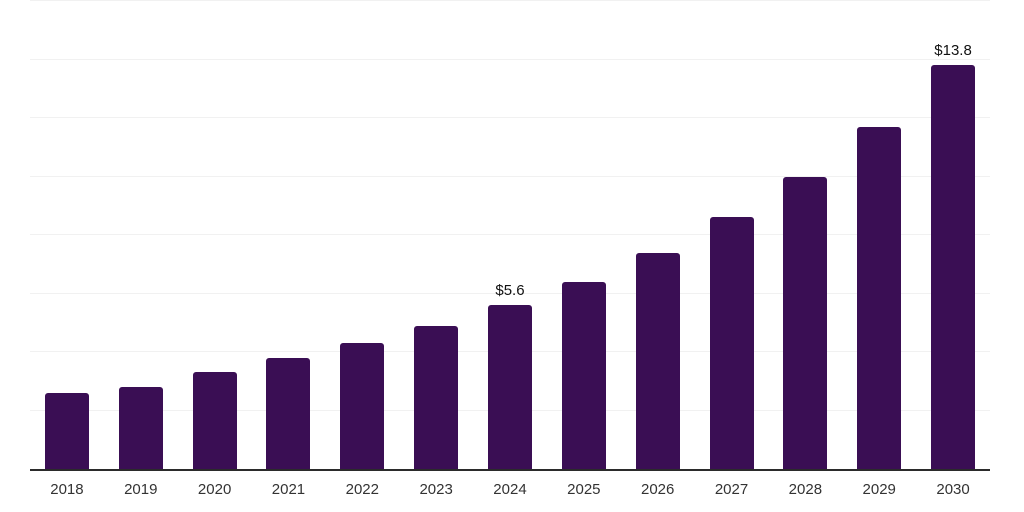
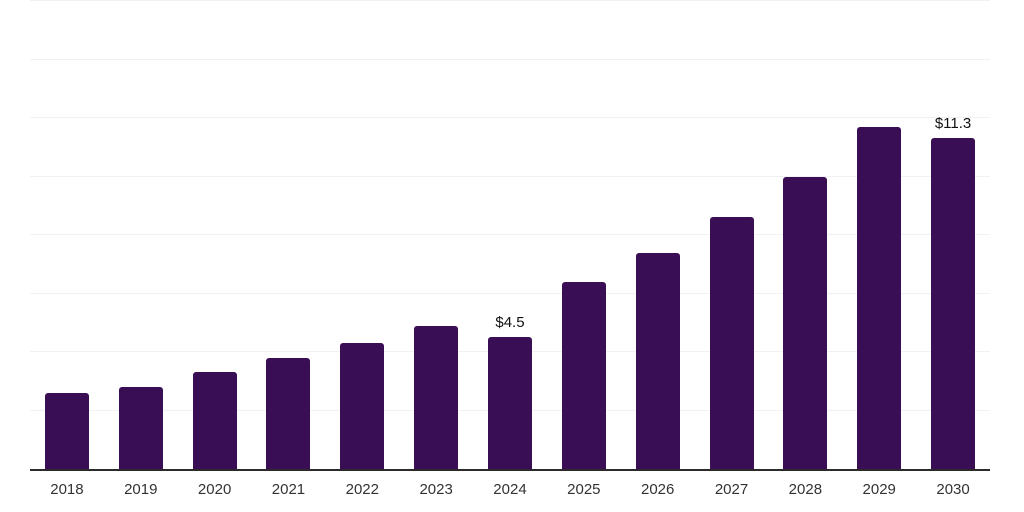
2024: $5.6 -> $4.5
2030: $13.8 -> $11.3
